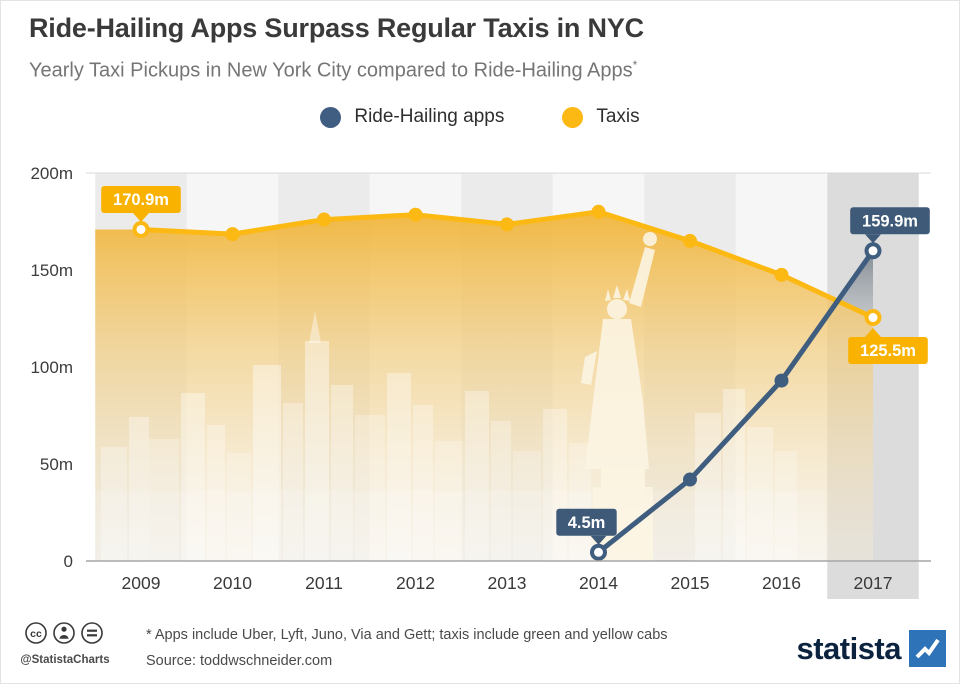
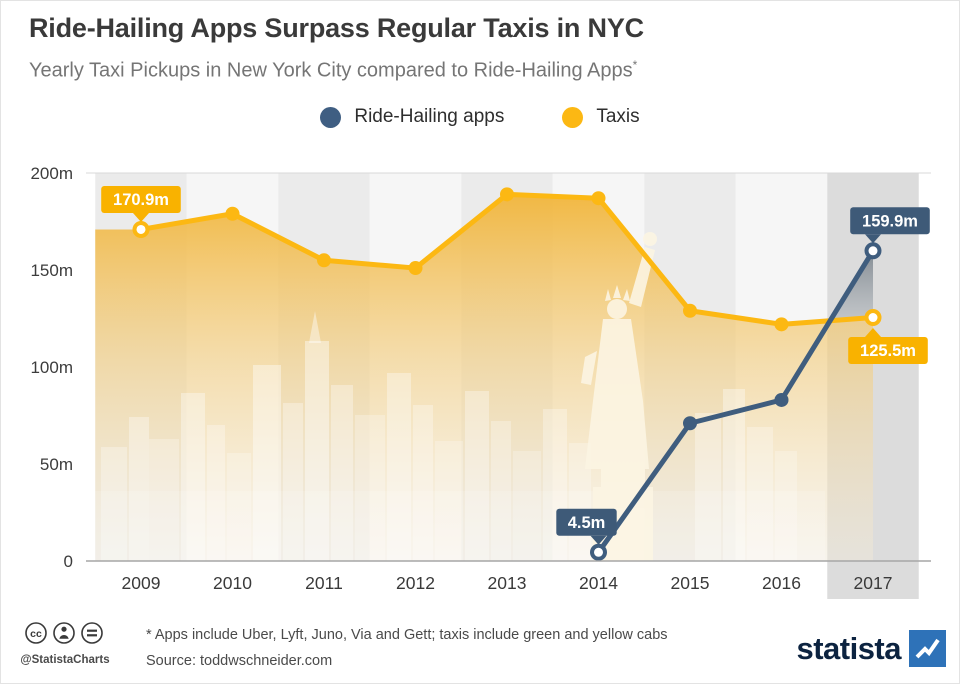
Taxis/2010: 168m -> 179m
Taxis/2011: 176m -> 155m
Taxis/2012: 178m -> 151m
Taxis/2013: 174m -> 189m
Taxis/2014: 180m -> 187m
Taxis/2015: 165m -> 129m
Ride-Hailing apps/2015: 42m -> 71m
Taxis/2016: 148m -> 122m
Ride-Hailing apps/2016: 93m -> 83m
